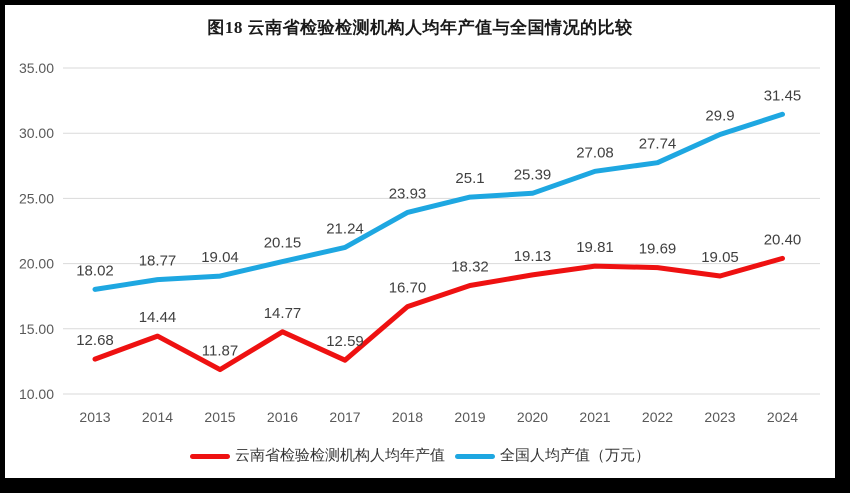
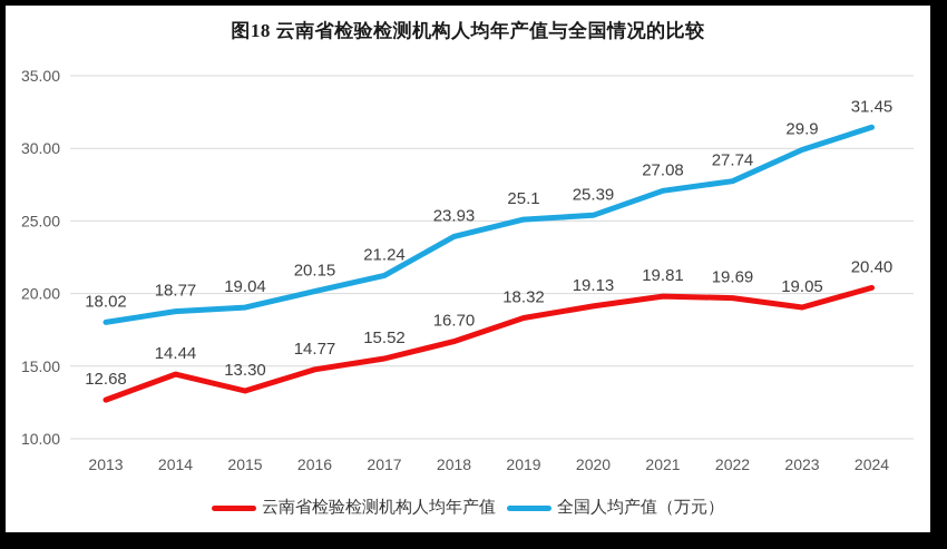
云南省检验检测机构人均年产值/2015: 11.87 -> 13.30
云南省检验检测机构人均年产值/2017: 12.59 -> 15.52
